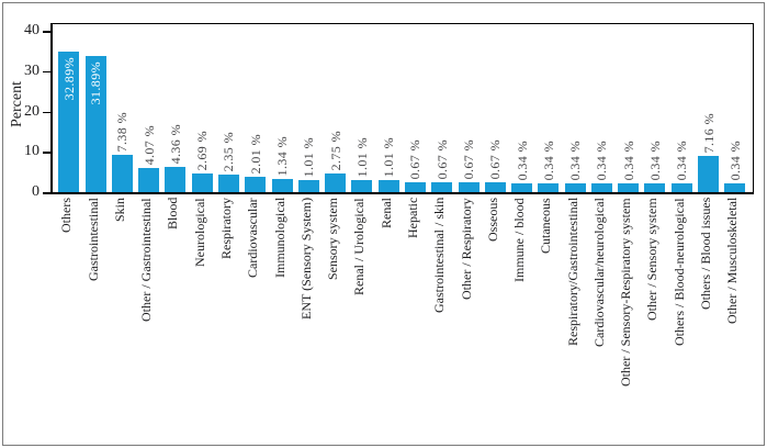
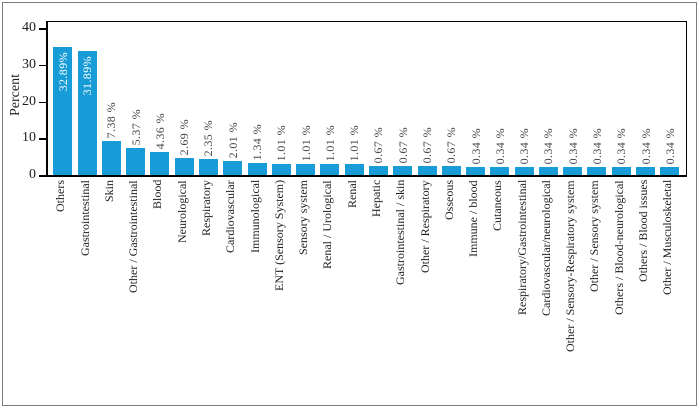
Other / Gastrointestinal: 4.07 -> 5.37
Sensory system: 2.75 -> 1.01
Others / Blood issues: 7.16 -> 0.34
